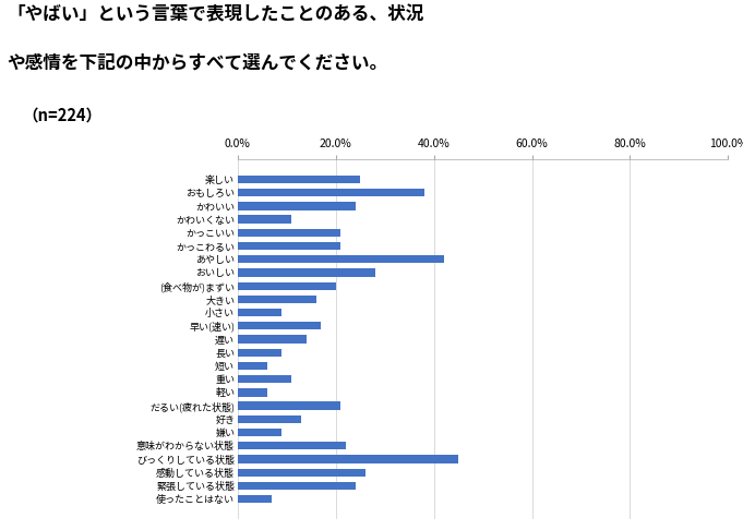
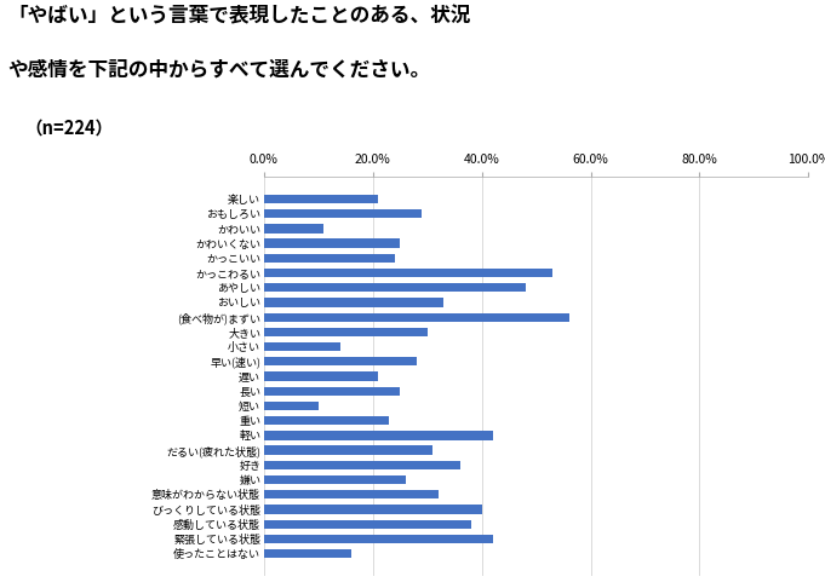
楽しい: 25% -> 21%
おもしろい: 38% -> 29%
かわいい: 24% -> 11%
かわいくない: 11% -> 25%
かっこいい: 21% -> 24%
かっこわるい: 21% -> 53%
あやしい: 42% -> 48%
おいしい: 28% -> 33%
(食べ物が)まずい: 20% -> 56%
大きい: 16% -> 30%
小さい: 9% -> 14%
早い(速い): 17% -> 28%
遅い: 14% -> 21%
長い: 9% -> 25%
短い: 6% -> 10%
重い: 11% -> 23%
軽い: 6% -> 42%
だるい(疲れた状態): 21% -> 31%
好き: 13% -> 36%
嫌い: 9% -> 26%
意味がわからない状態: 22% -> 32%
びっくりしている状態: 45% -> 40%
感動している状態: 26% -> 38%
緊張している状態: 24% -> 42%
使ったことはない: 7% -> 16%
